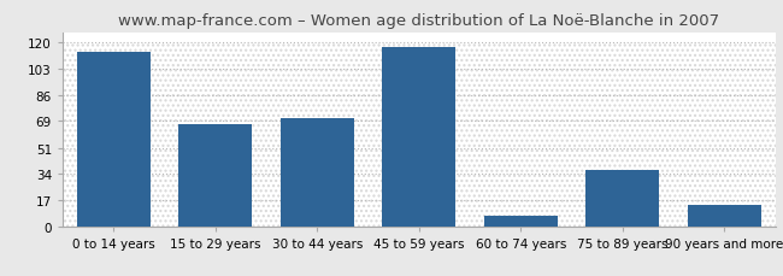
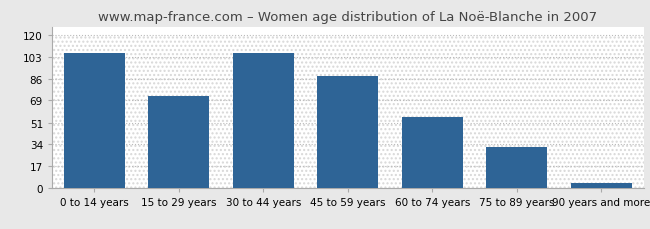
0 to 14 years: 114 -> 106
15 to 29 years: 67 -> 72
30 to 44 years: 71 -> 106
45 to 59 years: 117 -> 88
60 to 74 years: 7 -> 56
75 to 89 years: 37 -> 32
90 years and more: 14 -> 4
